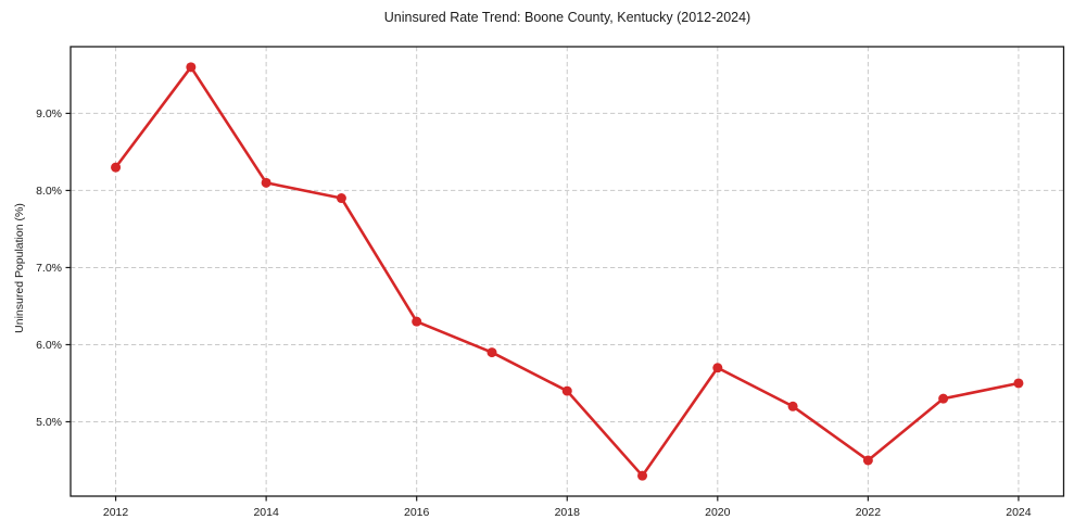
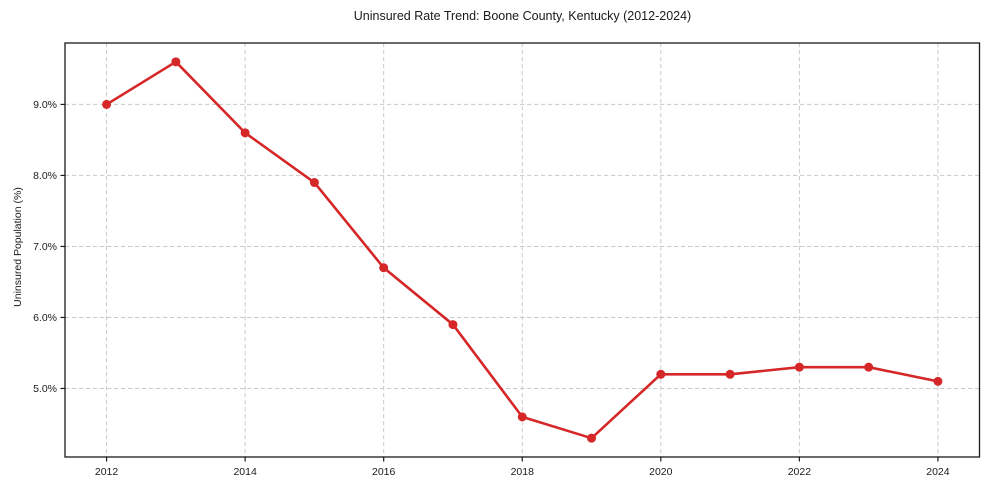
2012: 8.3% -> 9.0%
2014: 8.1% -> 8.6%
2016: 6.3% -> 6.7%
2018: 5.4% -> 4.6%
2020: 5.7% -> 5.2%
2022: 4.5% -> 5.3%
2024: 5.5% -> 5.1%
